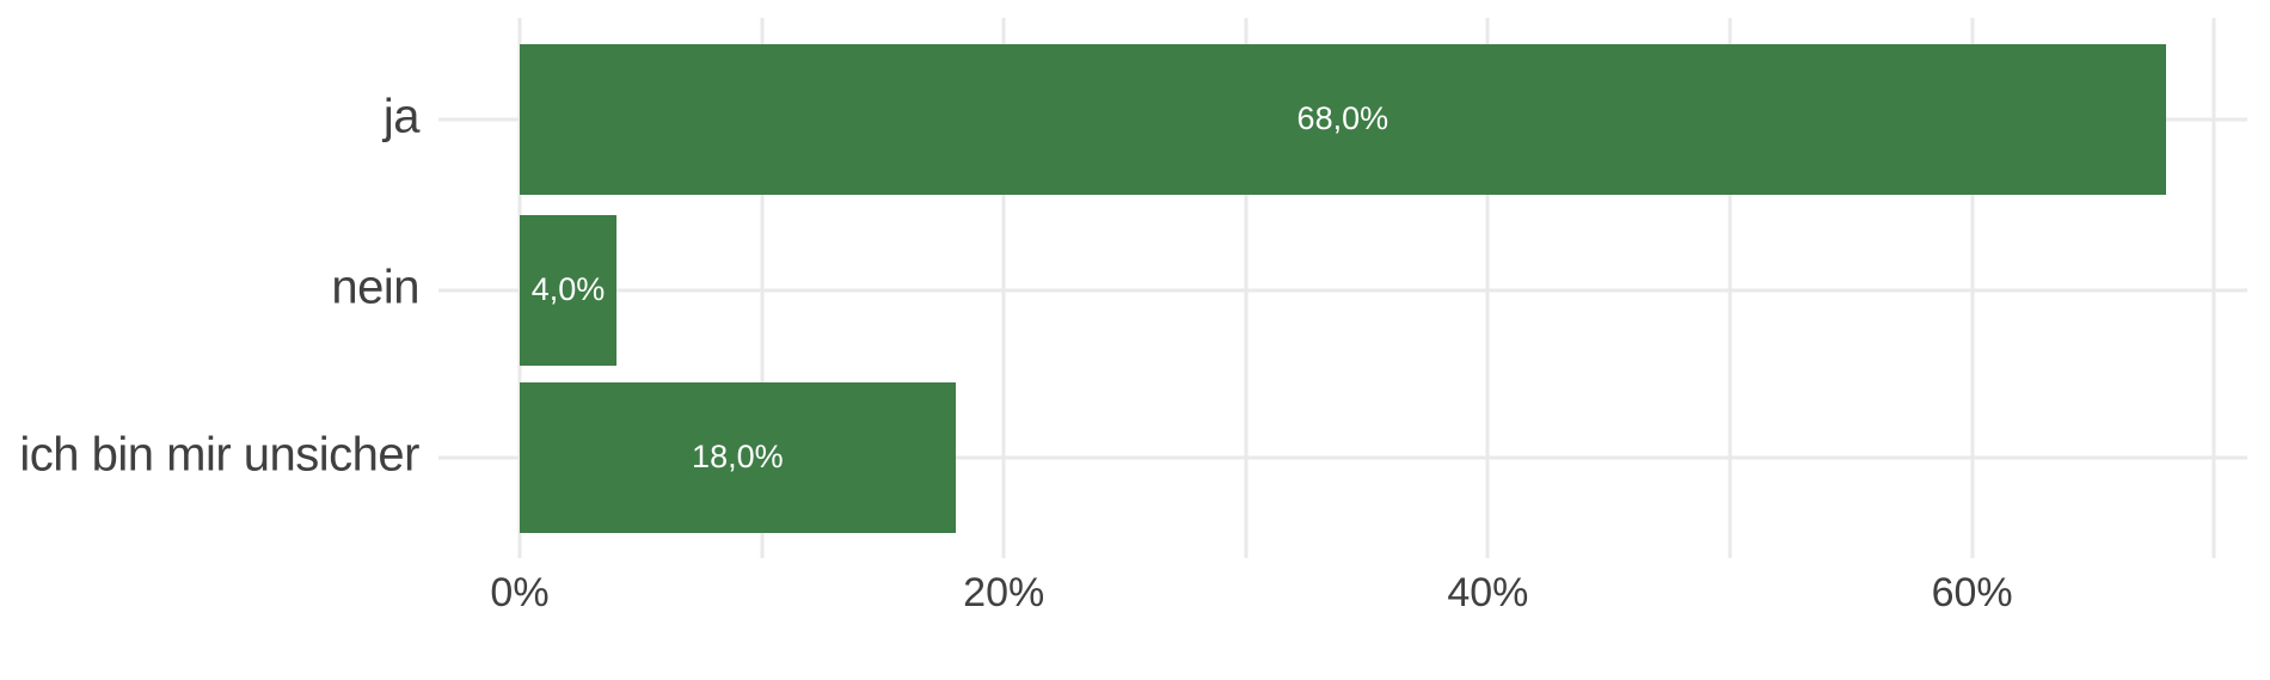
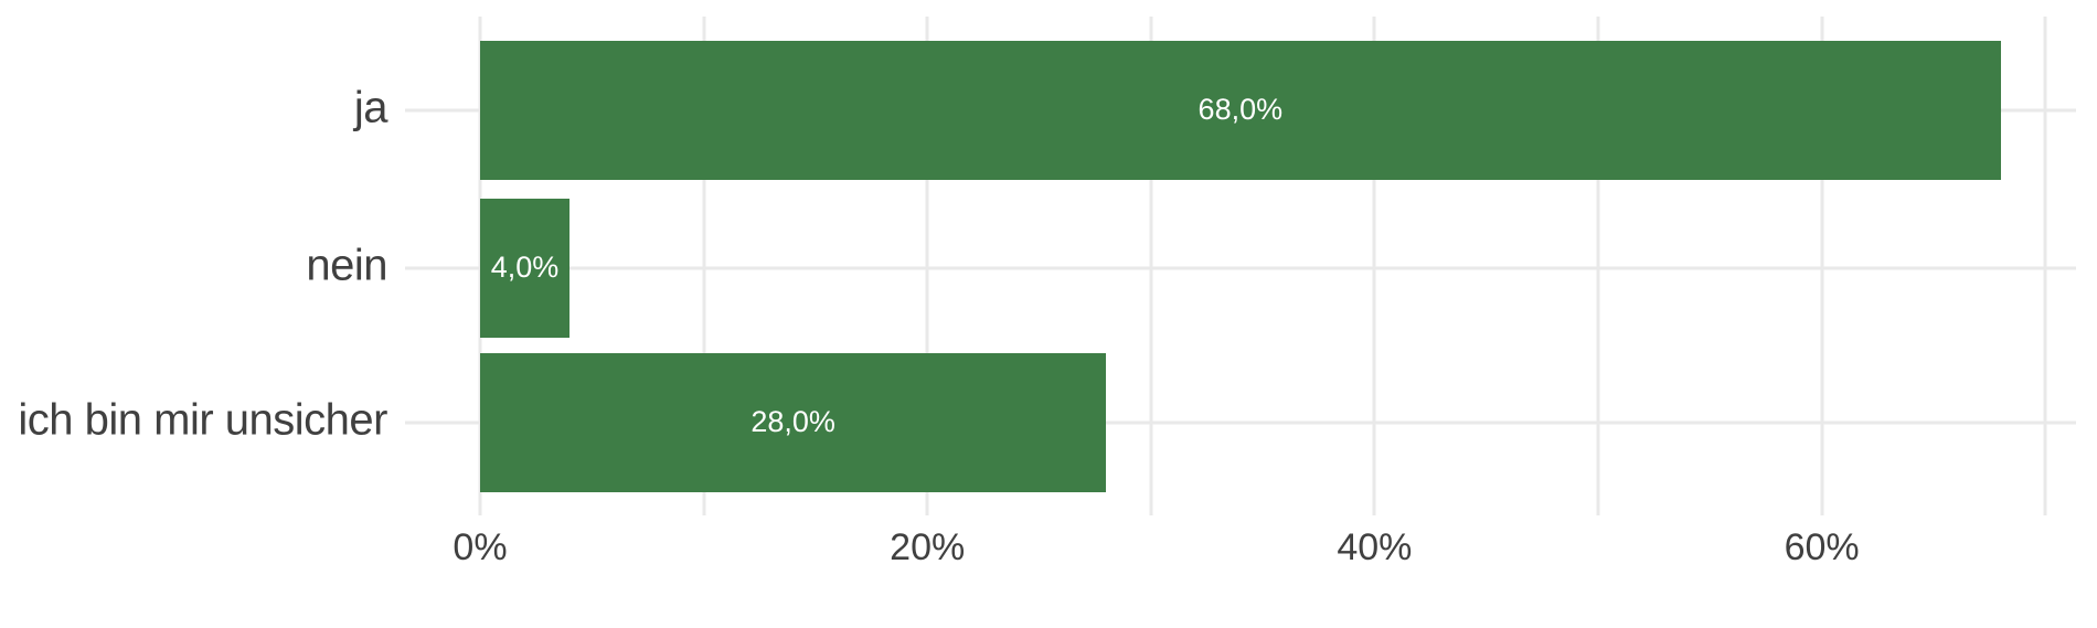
ich bin mir unsicher: 18,0% -> 28,0%
